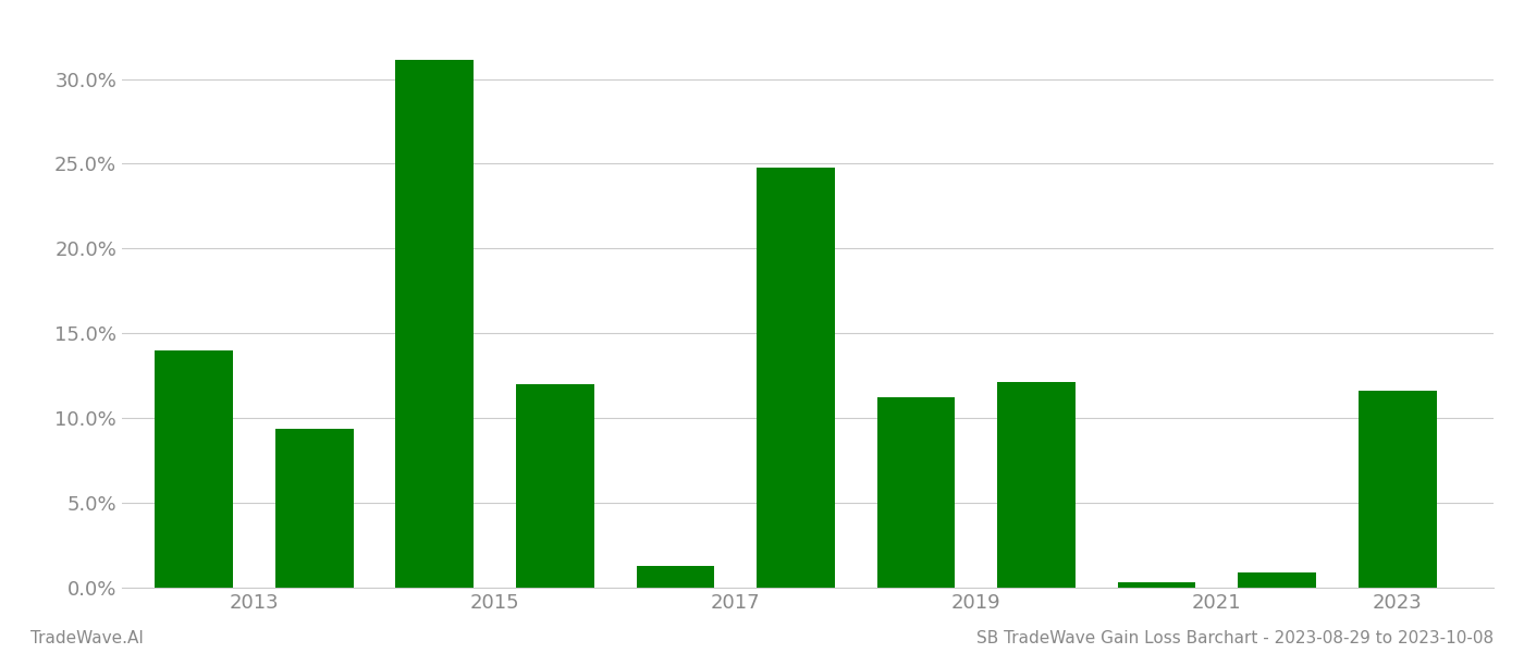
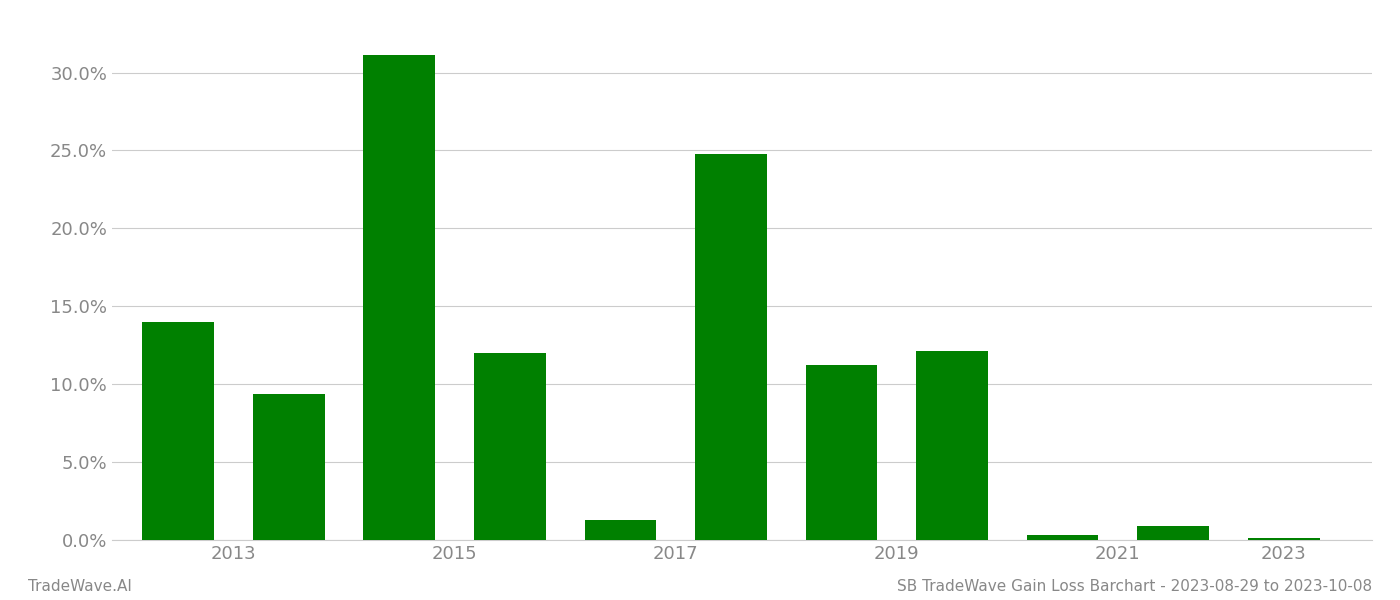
2023: 11.6% -> 0.1%
